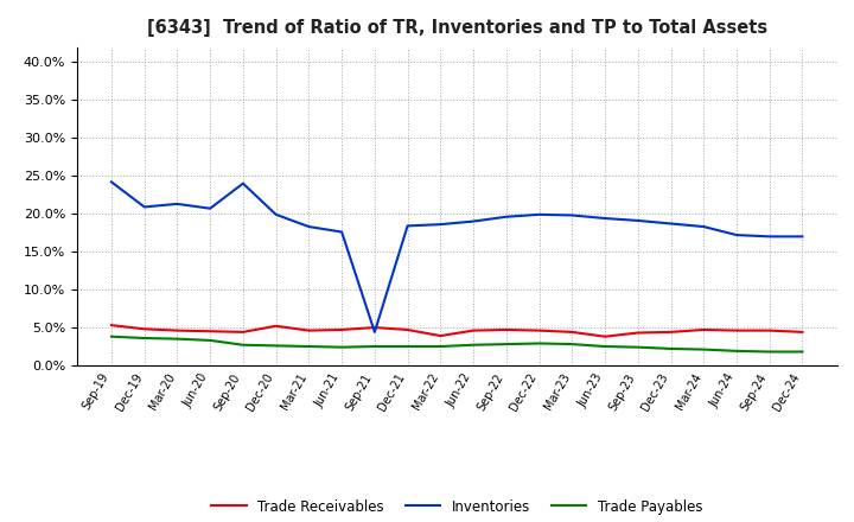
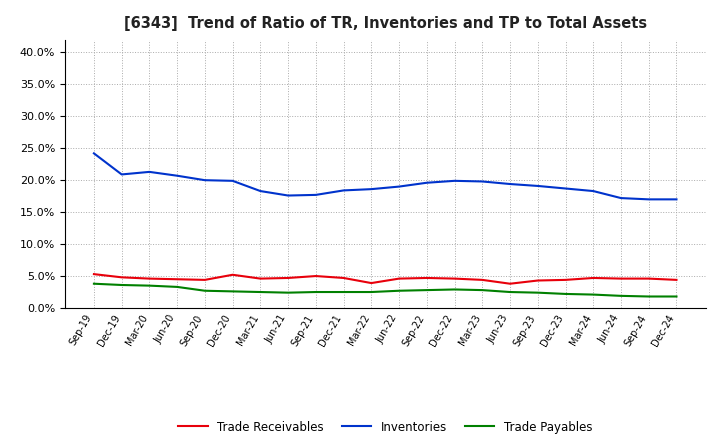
Inventories/Sep-20: 24.0% -> 20.0%
Inventories/Sep-21: 4.4% -> 17.7%
